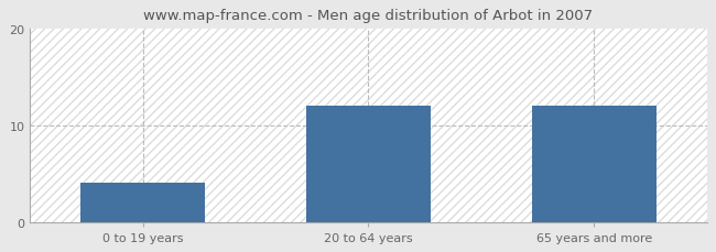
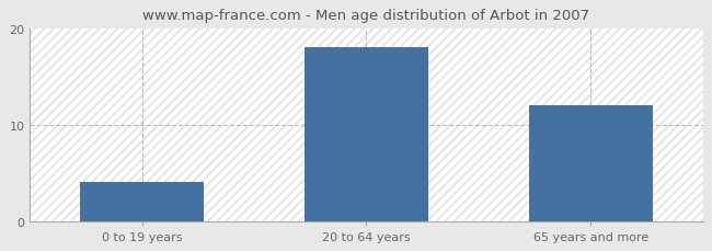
20 to 64 years: 12 -> 18
